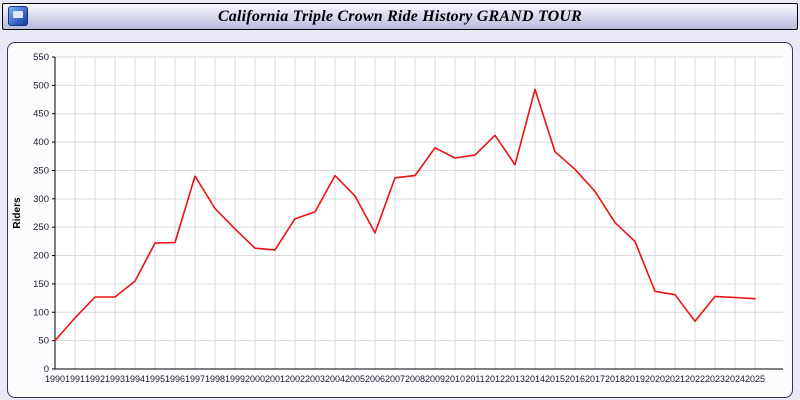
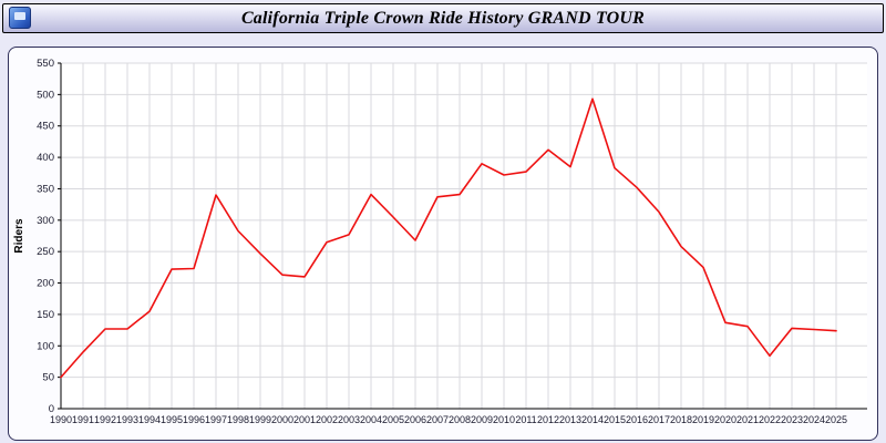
2006: 240 -> 270
2013: 360 -> 380
